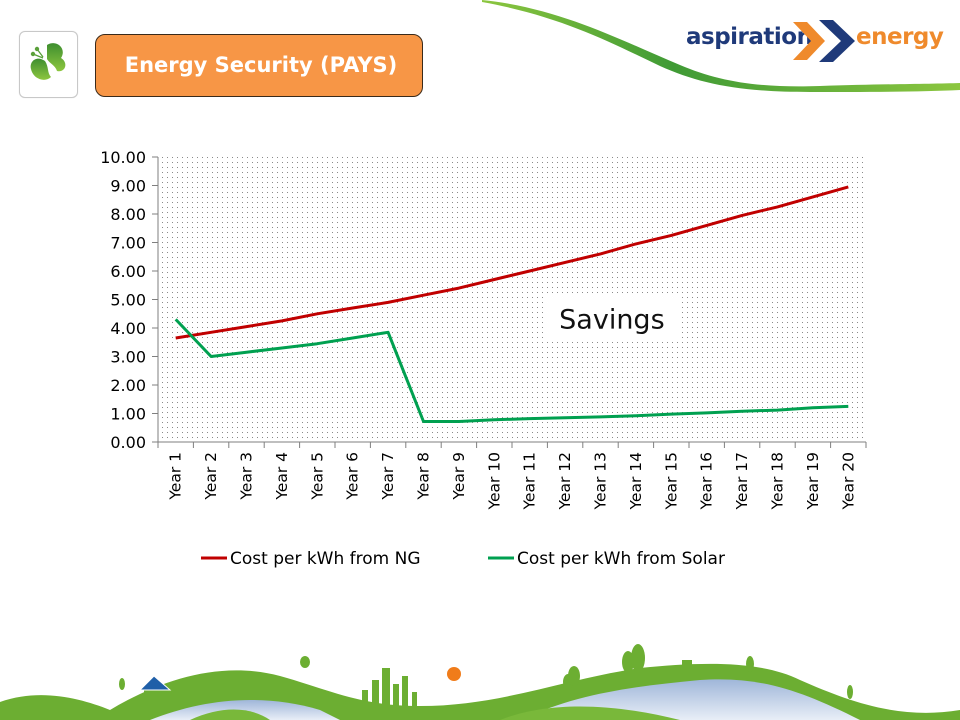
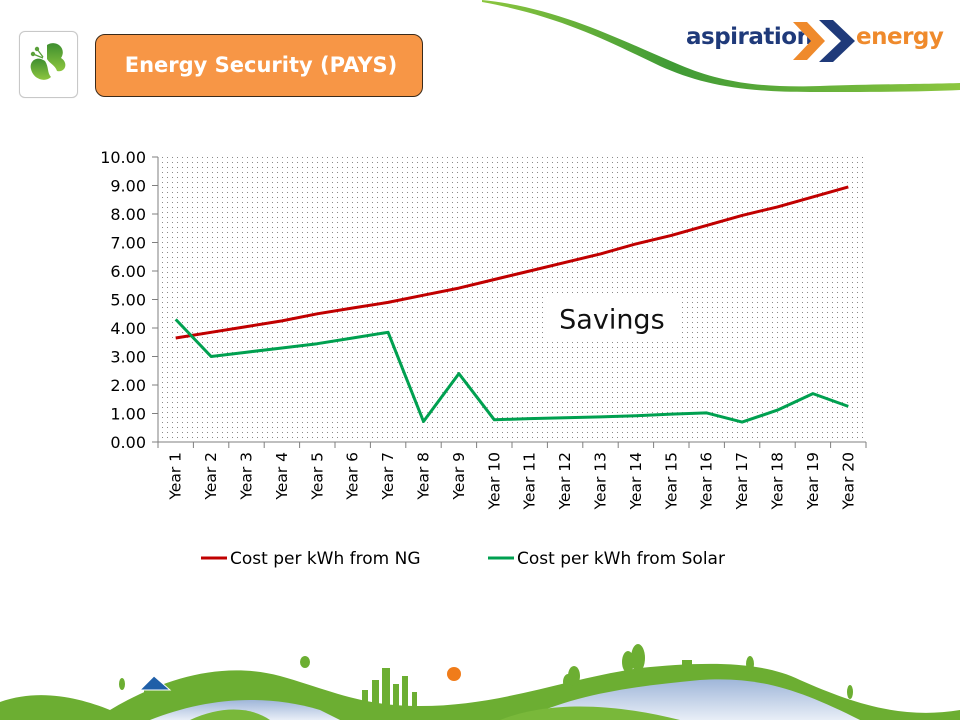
Cost per kWh from Solar/Year 9: 0.7 -> 2.4
Cost per kWh from Solar/Year 17: 1.1 -> 0.7
Cost per kWh from Solar/Year 19: 1.2 -> 1.7
